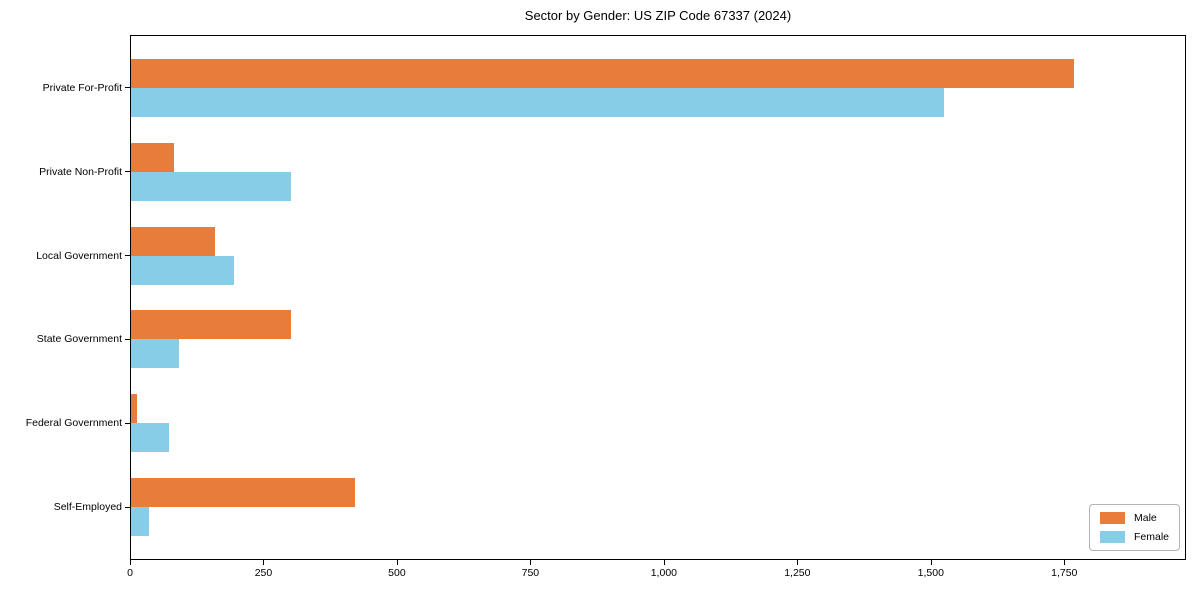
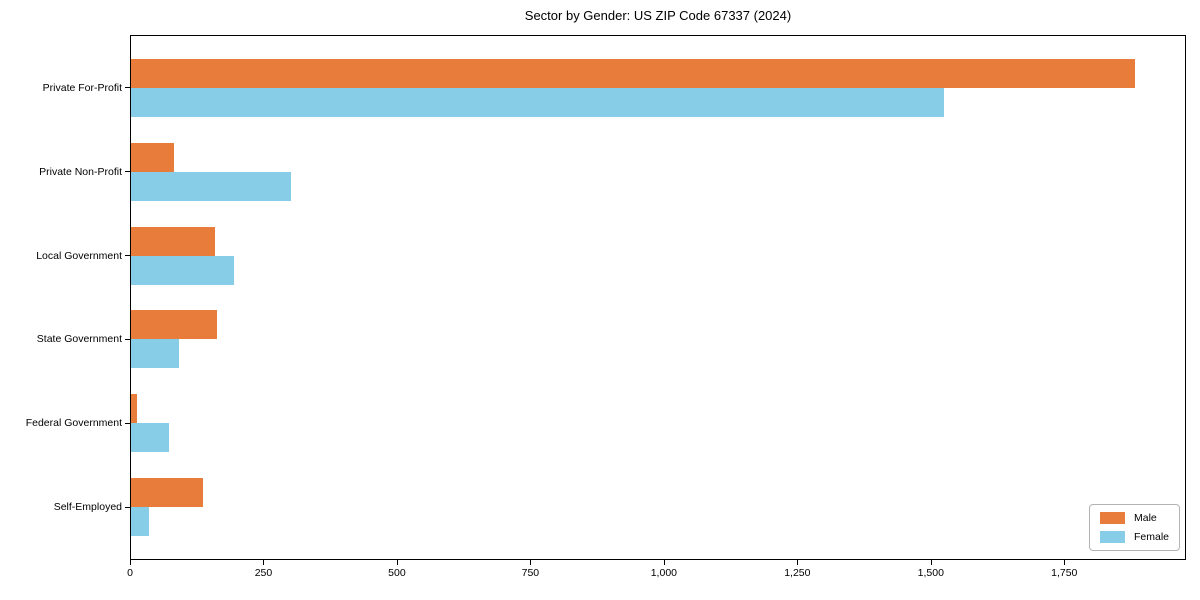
Male/Private For-Profit: 1770 -> 1880
Male/State Government: 300 -> 160
Male/Self-Employed: 420 -> 140
